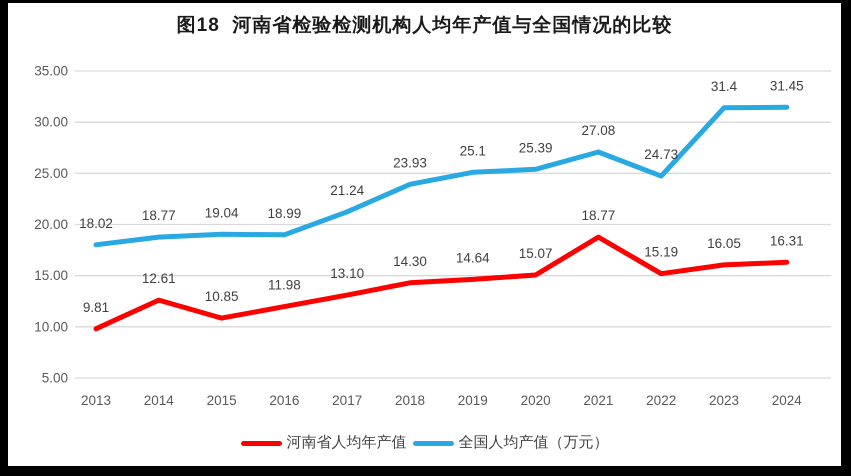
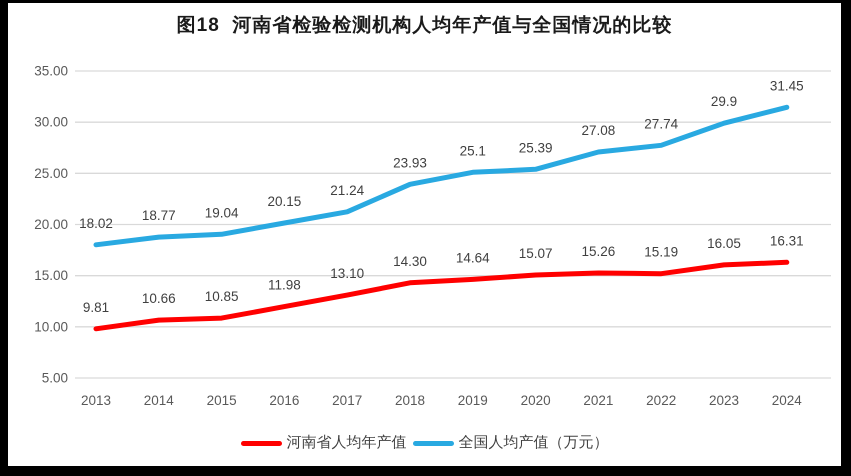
河南省人均年产值/2014: 12.61 -> 10.66
全国人均产值（万元）/2016: 18.99 -> 20.15
河南省人均年产值/2021: 18.77 -> 15.26
全国人均产值（万元）/2022: 24.73 -> 27.74
全国人均产值（万元）/2023: 31.4 -> 29.9
